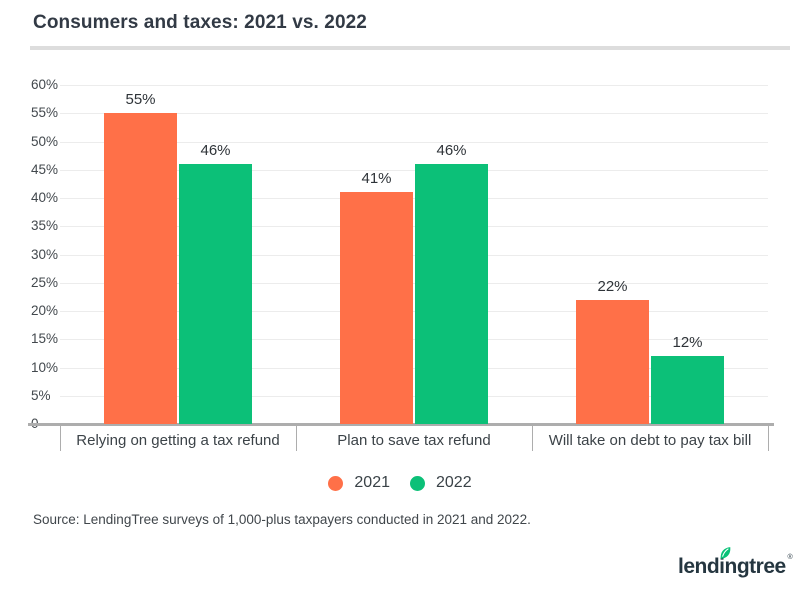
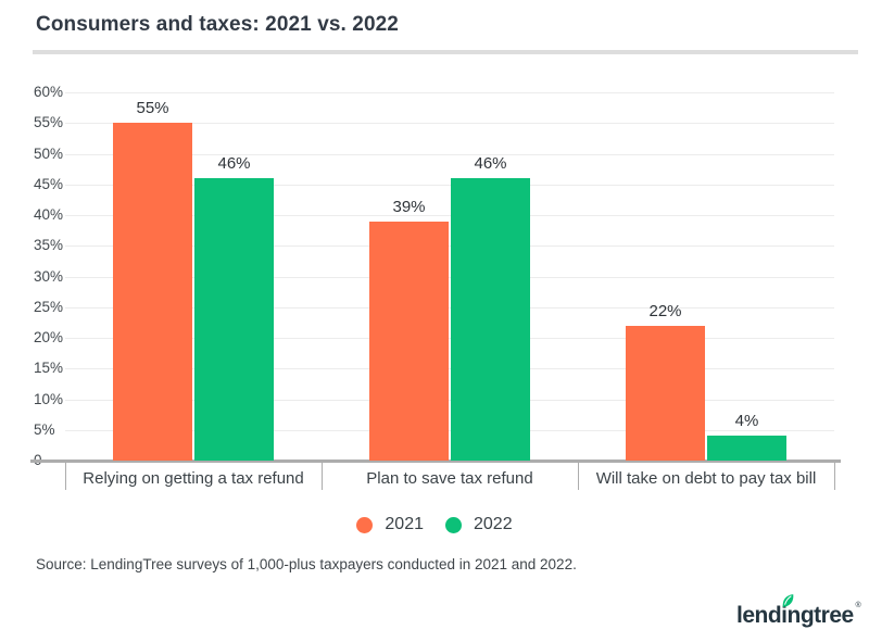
2021/Plan to save tax refund: 41% -> 39%
2022/Will take on debt to pay tax bill: 12% -> 4%
